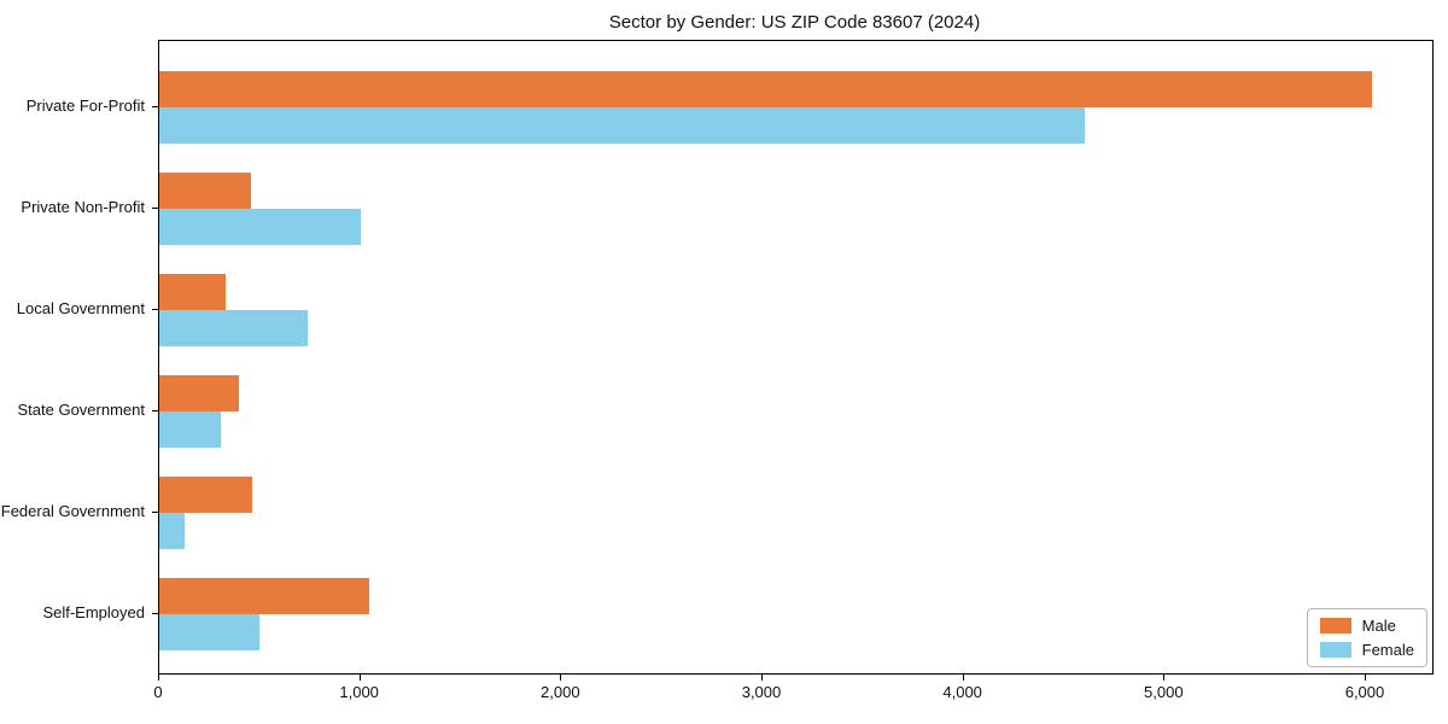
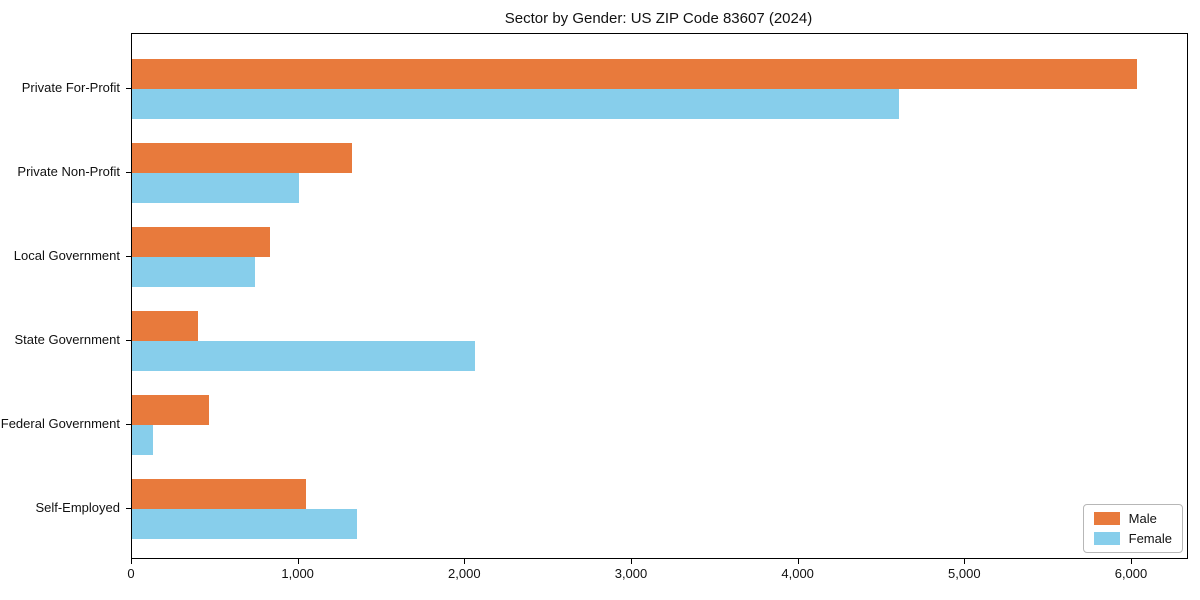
Male/Private Non-Profit: 460 -> 1320
Male/Local Government: 330 -> 830
Female/State Government: 300 -> 2060
Female/Self-Employed: 500 -> 1350
